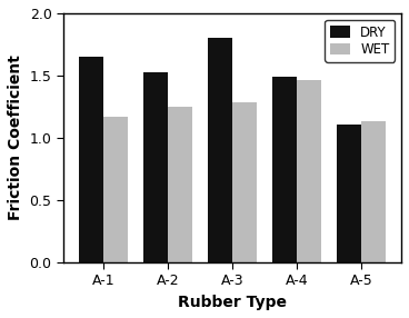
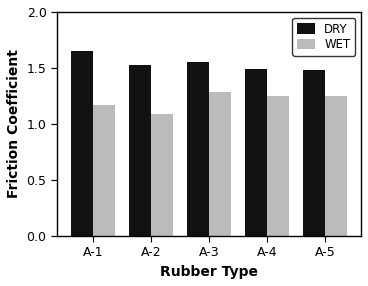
WET/A-2: 1.25 -> 1.09
DRY/A-3: 1.80 -> 1.55
WET/A-4: 1.46 -> 1.25
DRY/A-5: 1.11 -> 1.48
WET/A-5: 1.13 -> 1.25
